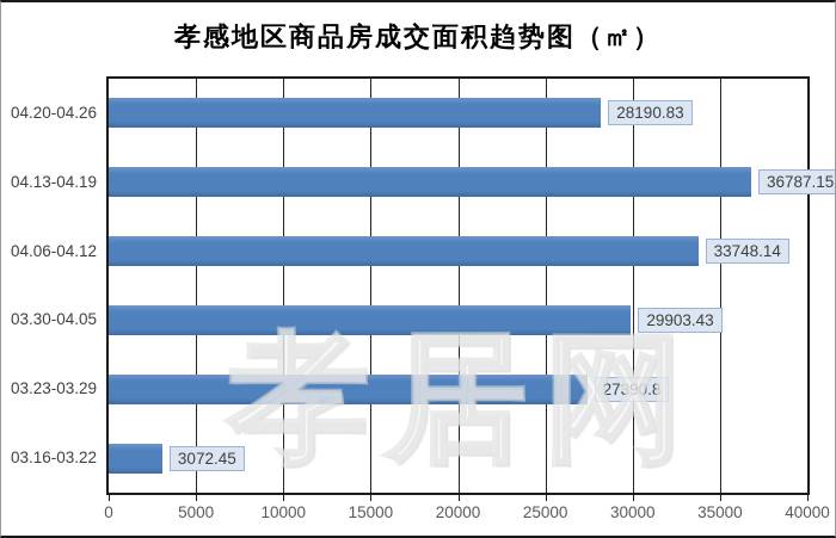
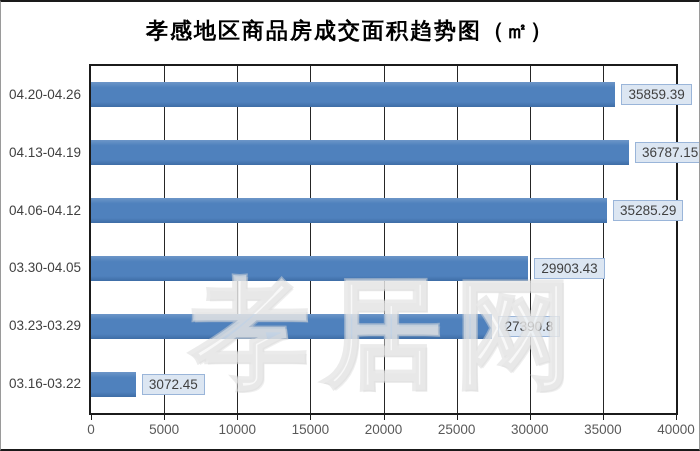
04.20-04.26: 28190.83 -> 35859.39
04.06-04.12: 33748.14 -> 35285.29
